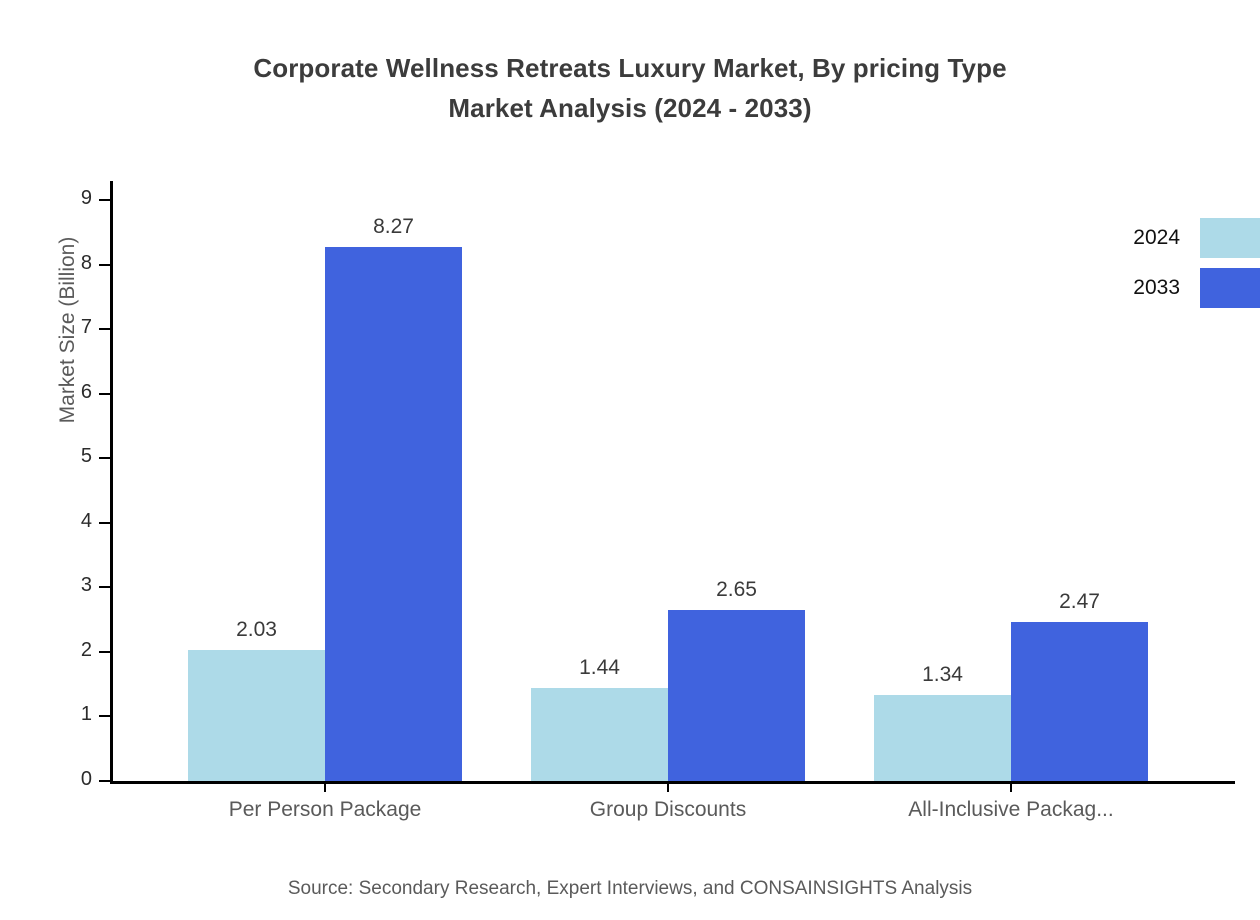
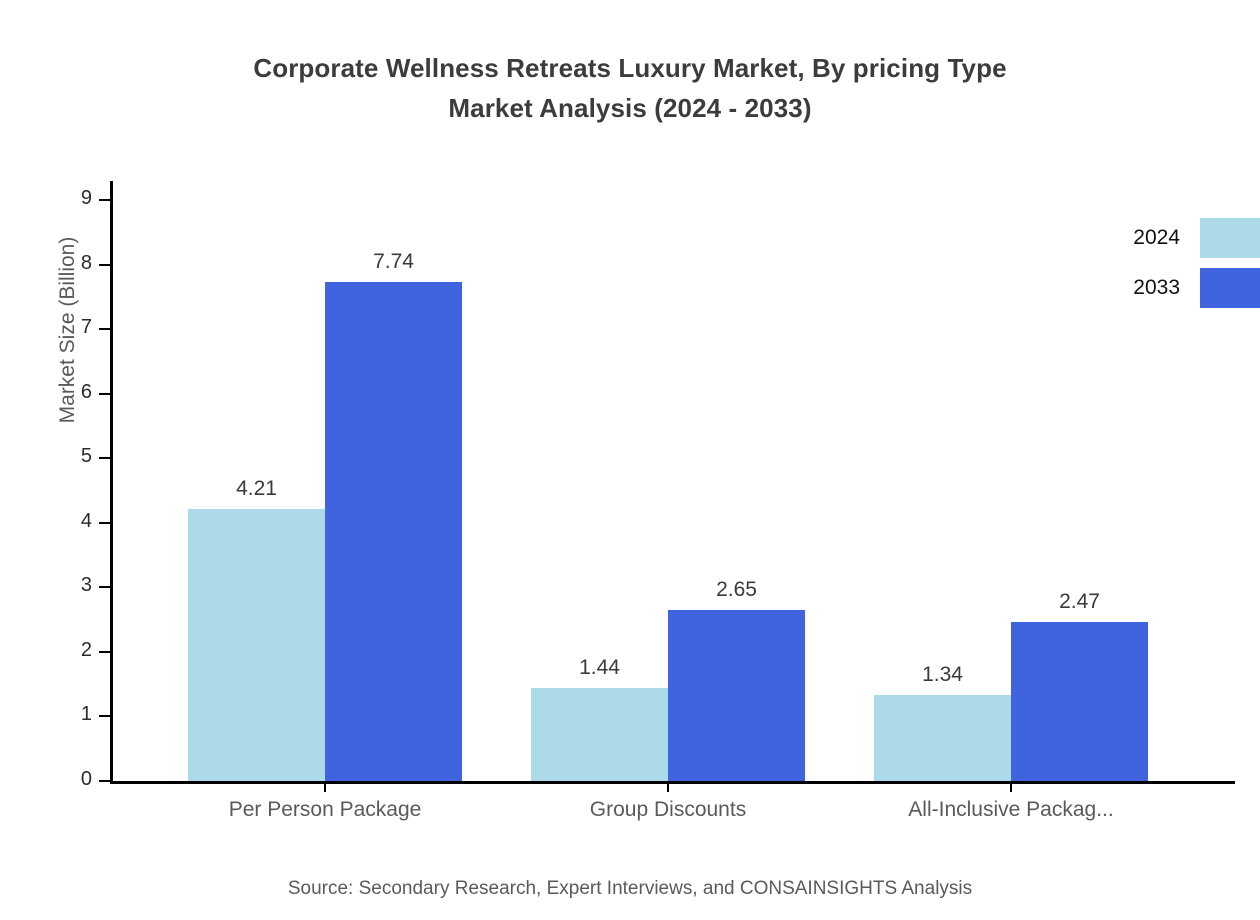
2024/Per Person Package: 2.03 -> 4.21
2033/Per Person Package: 8.27 -> 7.74
